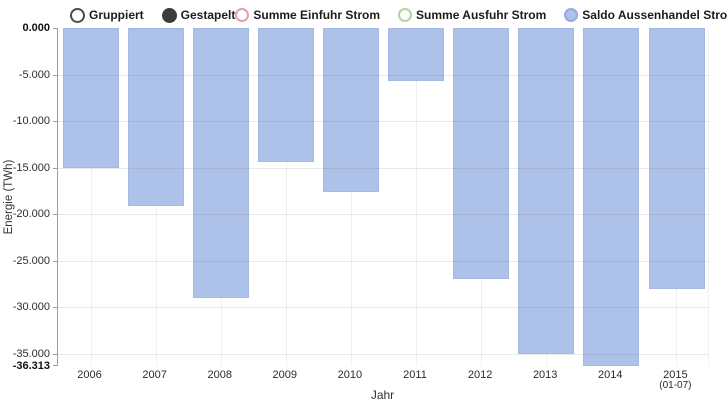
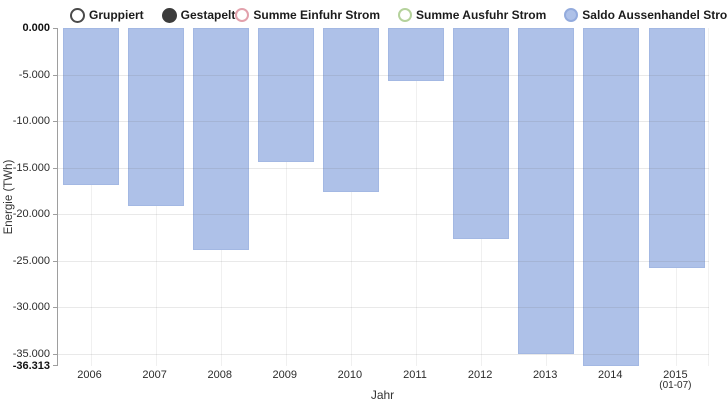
2006: -15 -> -17
2008: -29 -> -24
2012: -27 -> -23
2015: -28 -> -26
